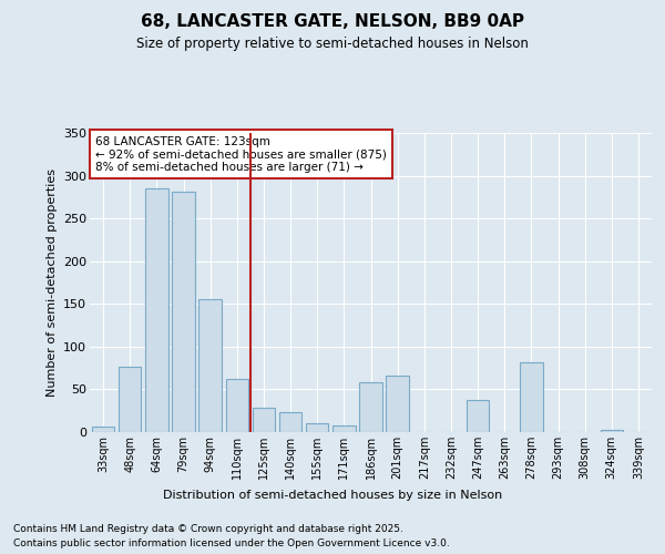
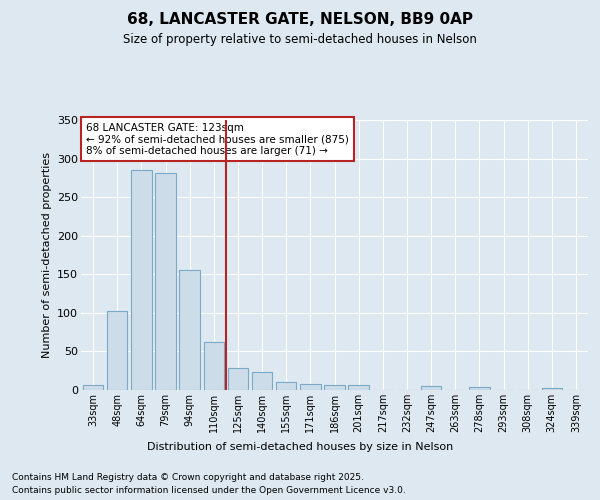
48sqm: 76 -> 102
186sqm: 58 -> 6
201sqm: 66 -> 6
247sqm: 38 -> 5
278sqm: 82 -> 4
